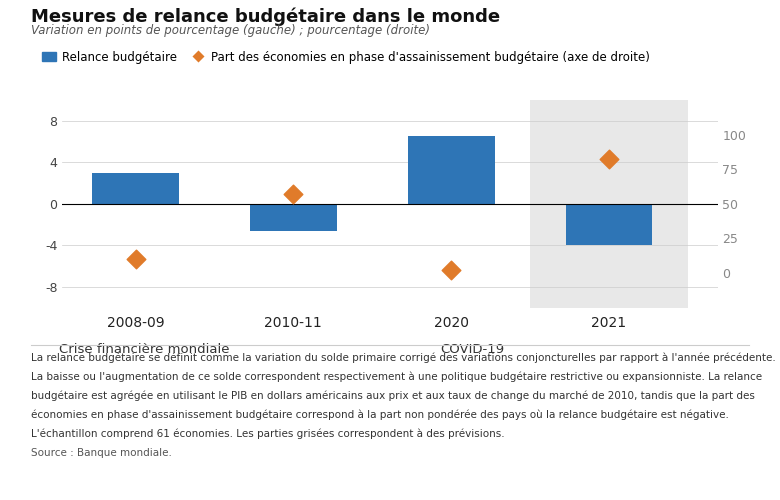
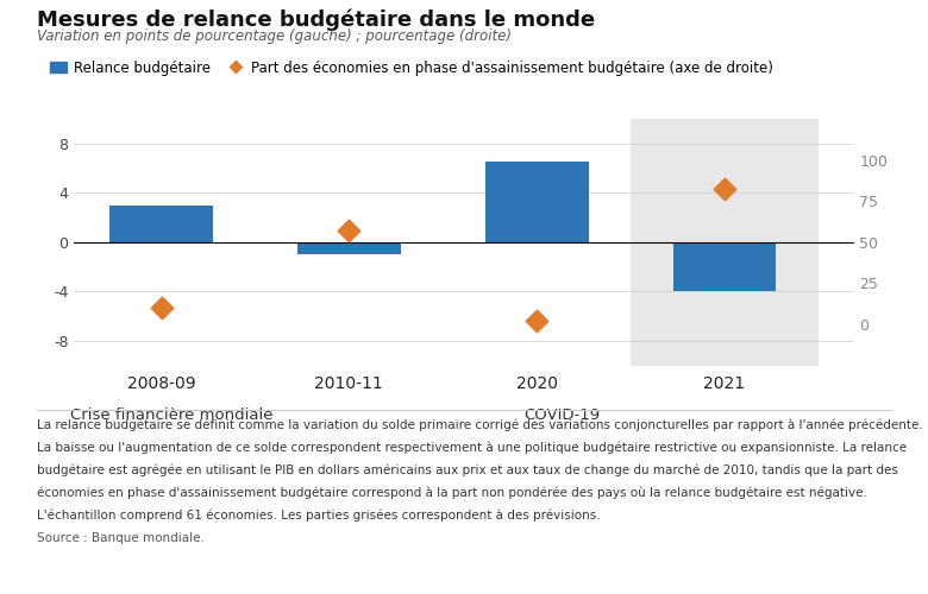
Relance budgétaire/2010-11: -2.6 -> -1.0
